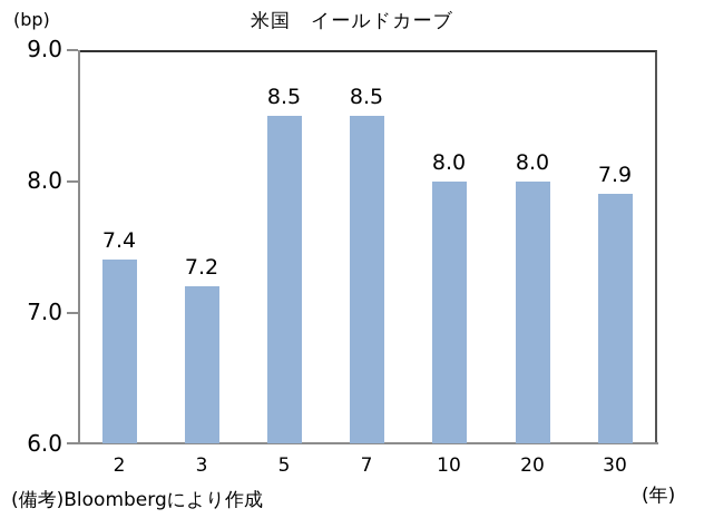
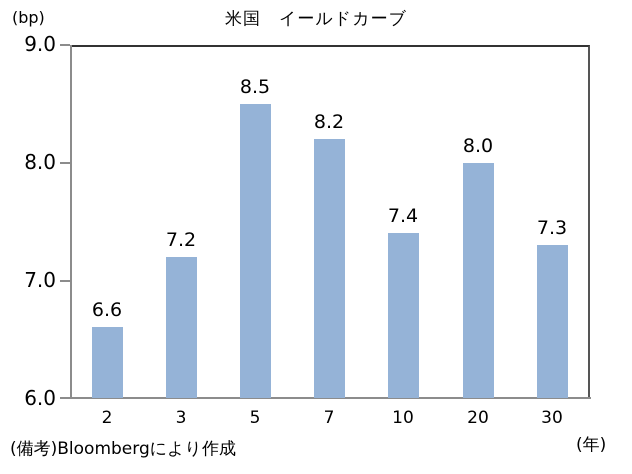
2: 7.4 -> 6.6
7: 8.5 -> 8.2
10: 8.0 -> 7.4
30: 7.9 -> 7.3
